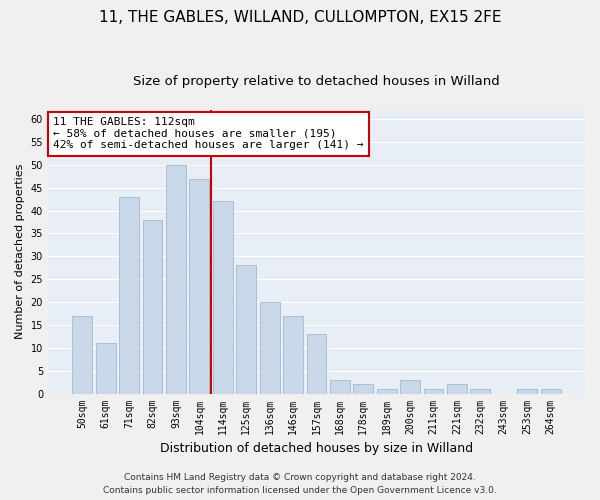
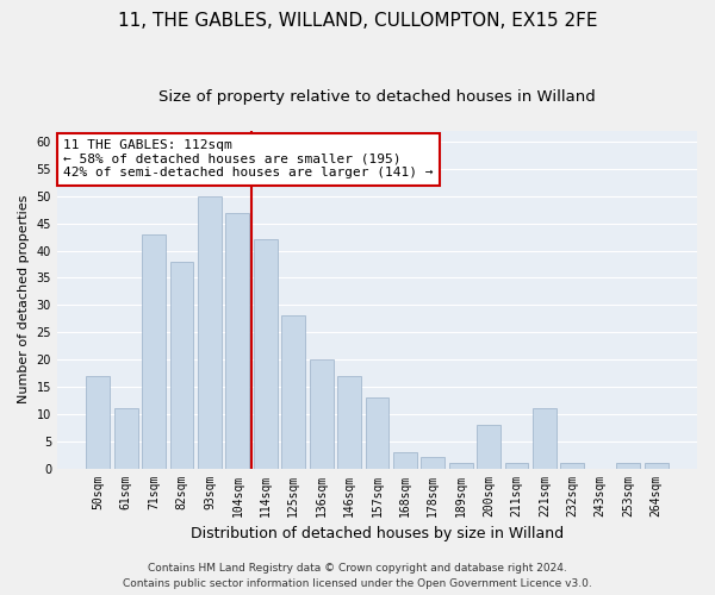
200sqm: 3 -> 8
221sqm: 2 -> 11
